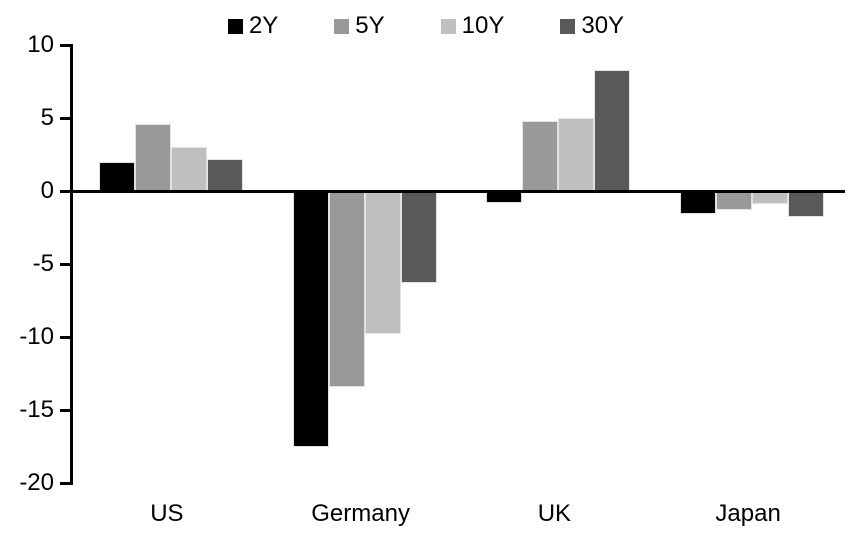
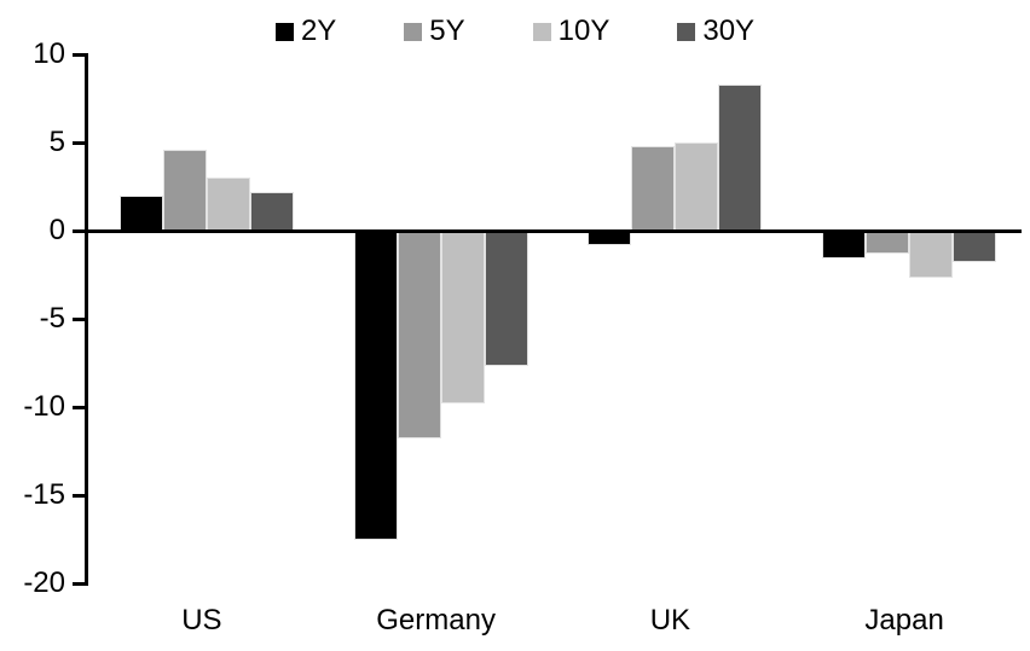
5Y/Germany: -13.4 -> -11.8
30Y/Germany: -6.3 -> -7.7
10Y/Japan: -0.9 -> -2.7
